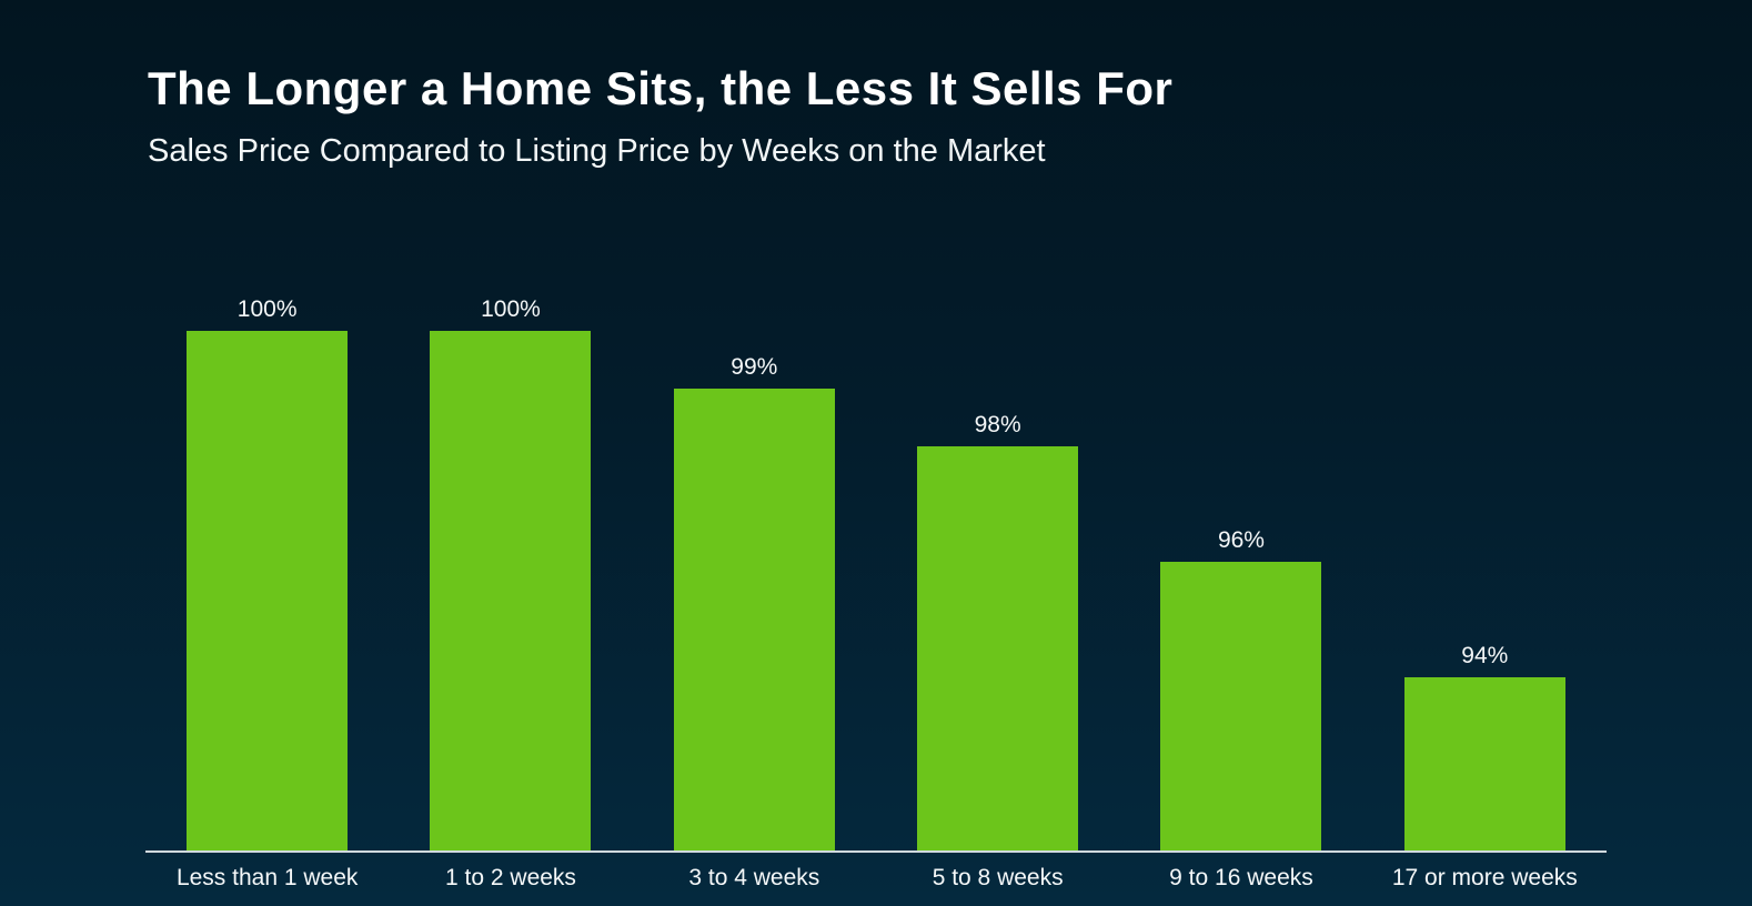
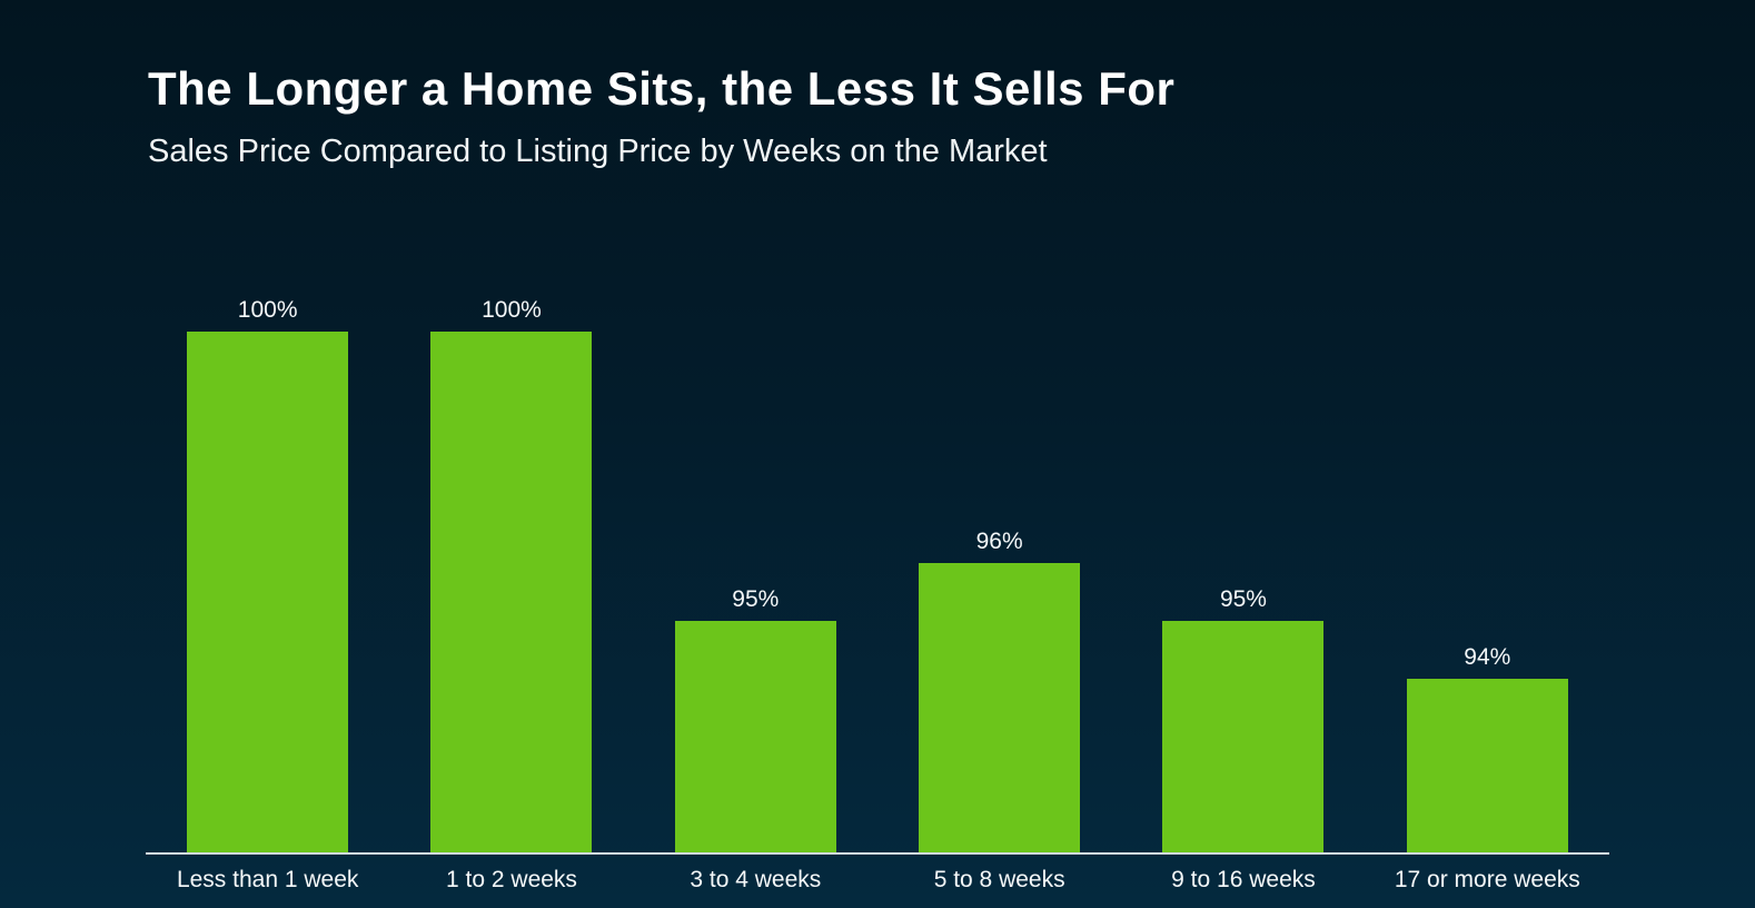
3 to 4 weeks: 99% -> 95%
5 to 8 weeks: 98% -> 96%
9 to 16 weeks: 96% -> 95%
